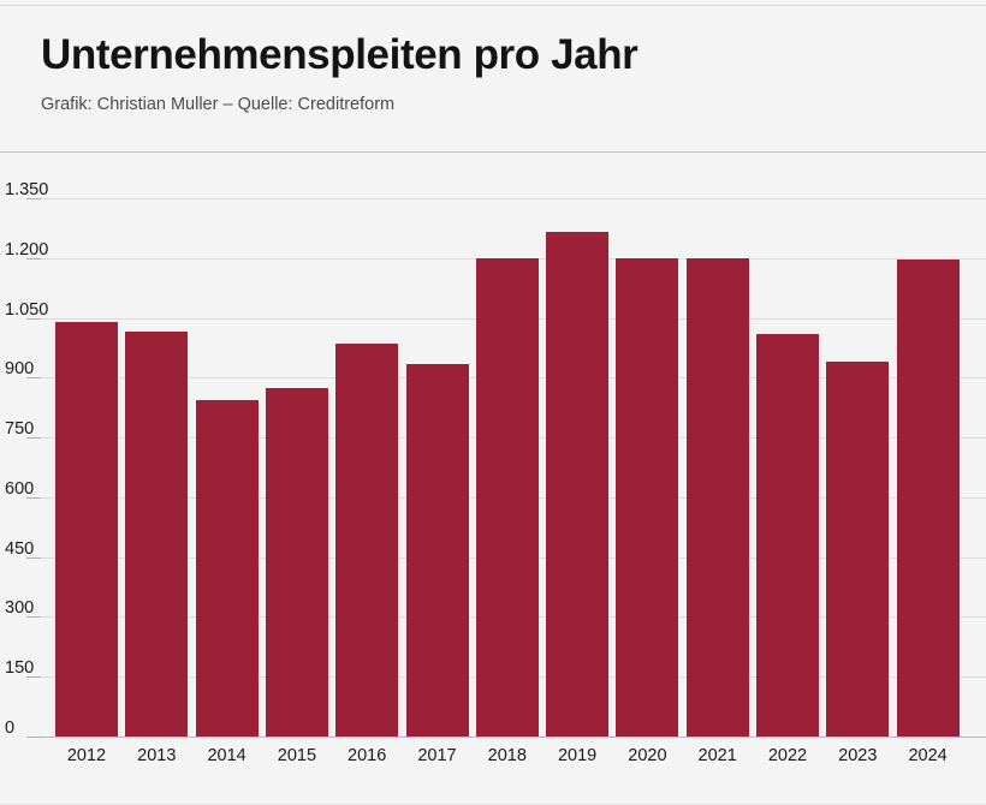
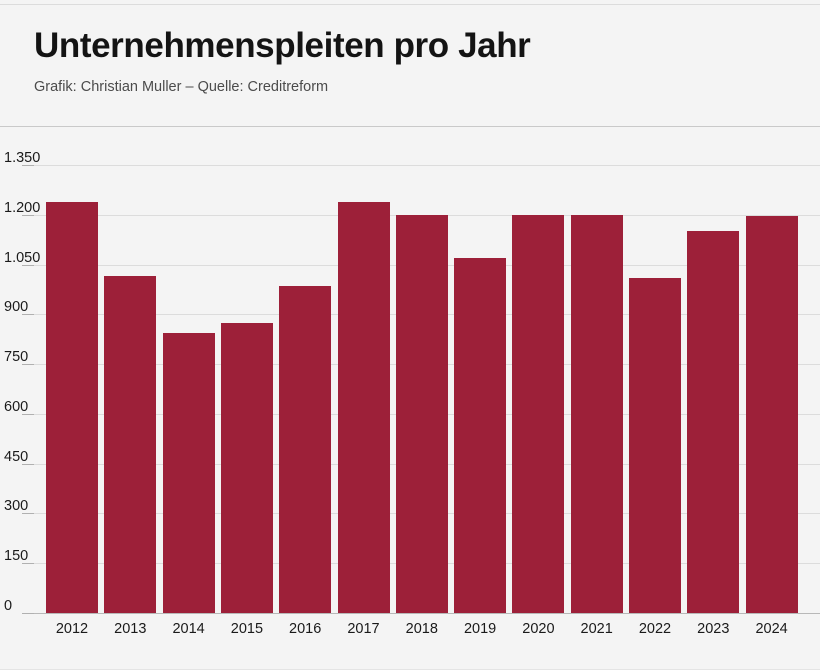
2012: 1040 -> 1240
2017: 940 -> 1240
2019: 1260 -> 1070
2023: 940 -> 1150
